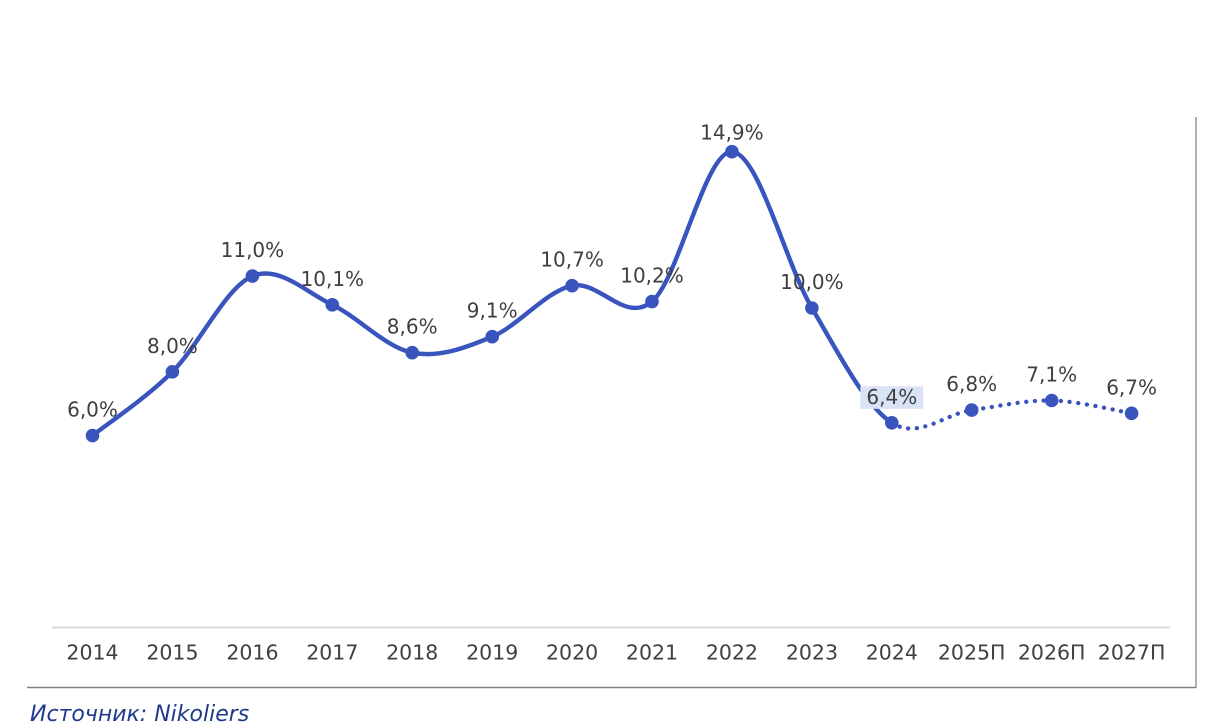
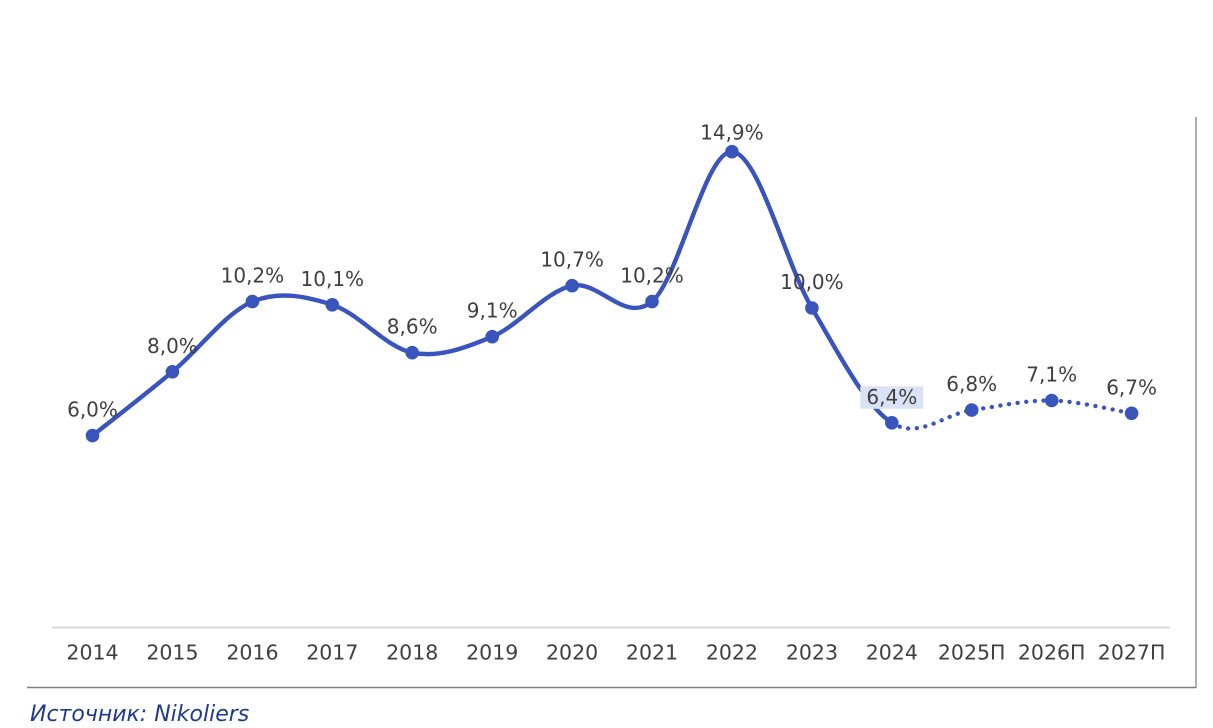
2016: 11,0% -> 10,2%
